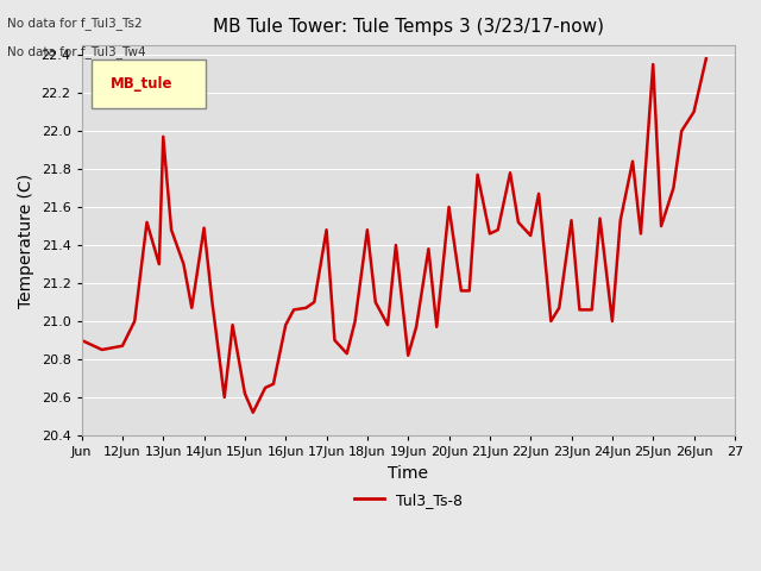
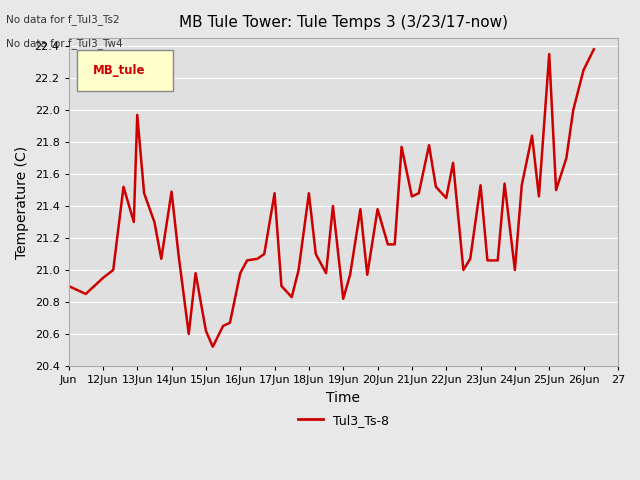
12Jun: 20.87 -> 20.95
20Jun: 21.60 -> 21.38
26Jun: 22.10 -> 22.25
